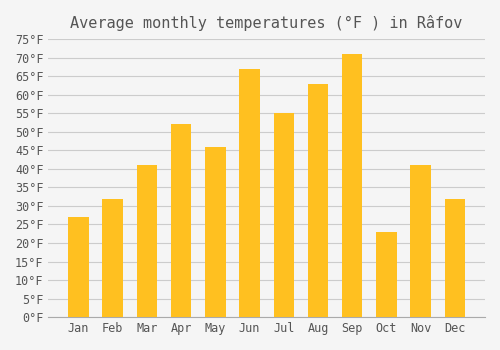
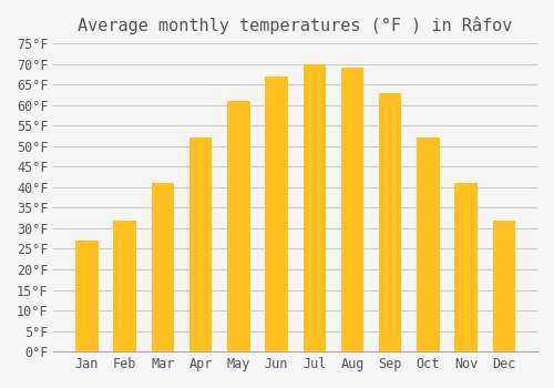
May: 46°F -> 61°F
Jul: 55°F -> 70°F
Aug: 63°F -> 69°F
Sep: 71°F -> 63°F
Oct: 23°F -> 52°F
